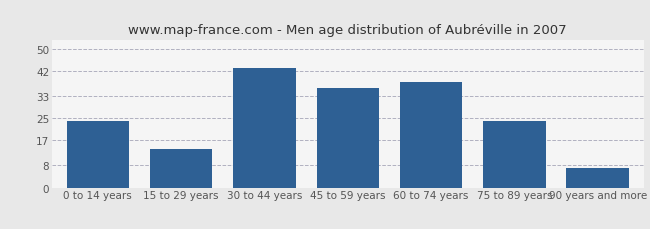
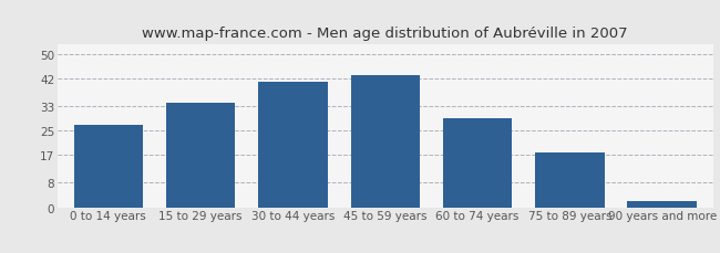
0 to 14 years: 24 -> 27
15 to 29 years: 14 -> 34
30 to 44 years: 43 -> 41
45 to 59 years: 36 -> 43
60 to 74 years: 38 -> 29
75 to 89 years: 24 -> 18
90 years and more: 7 -> 2
